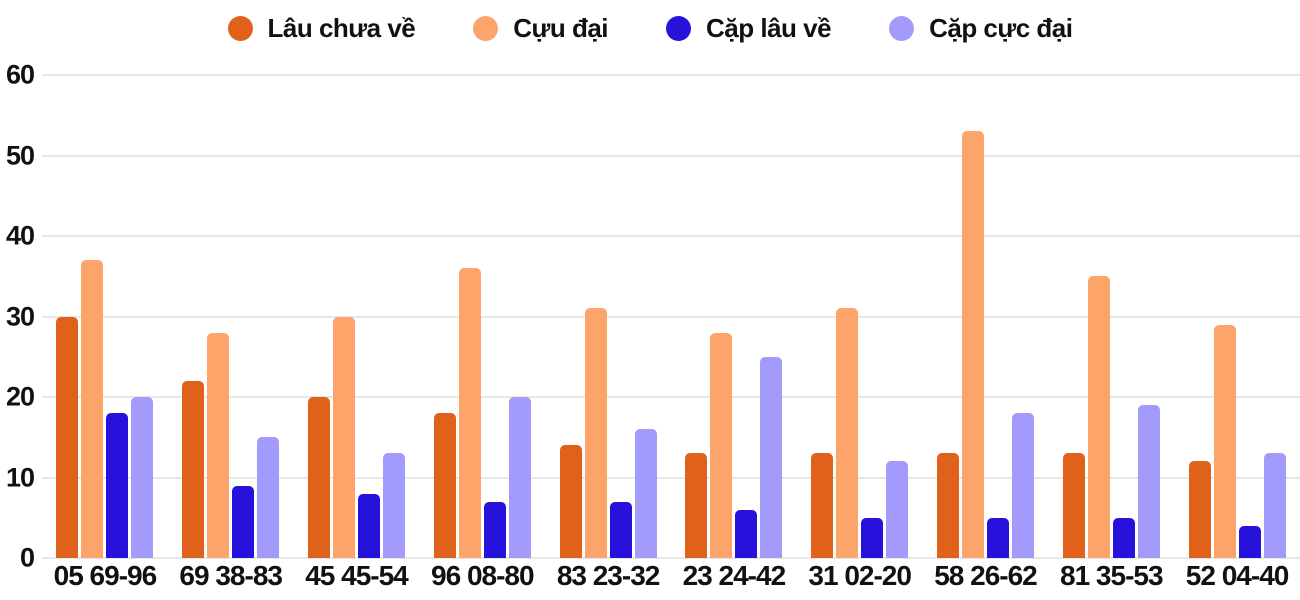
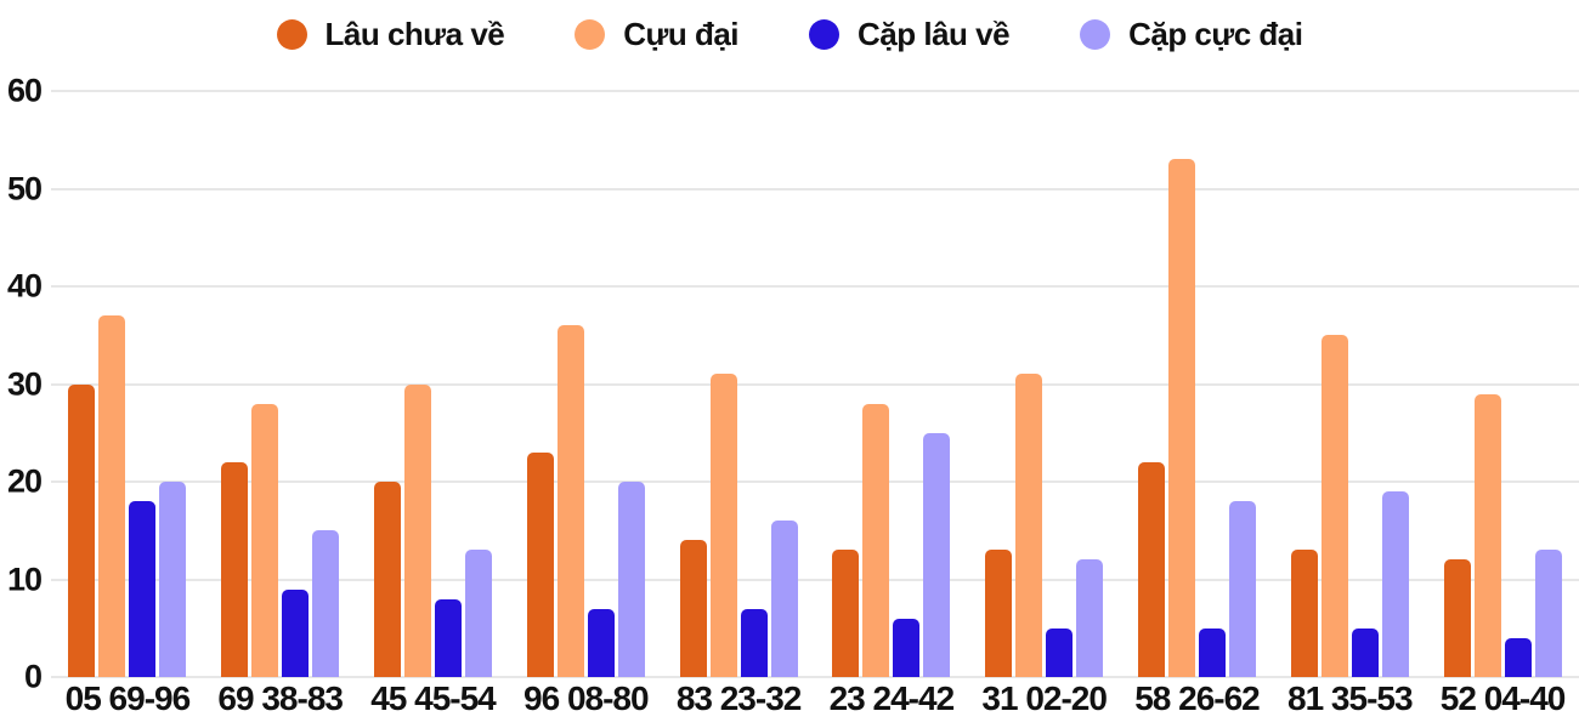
Lâu chưa về/96 08-80: 18 -> 23
Lâu chưa về/58 26-62: 13 -> 22
